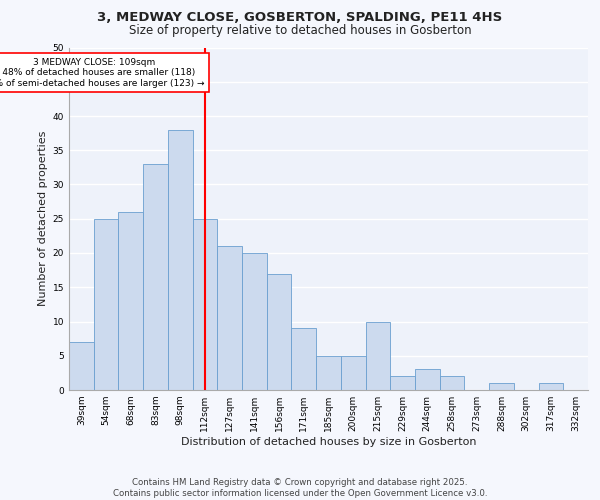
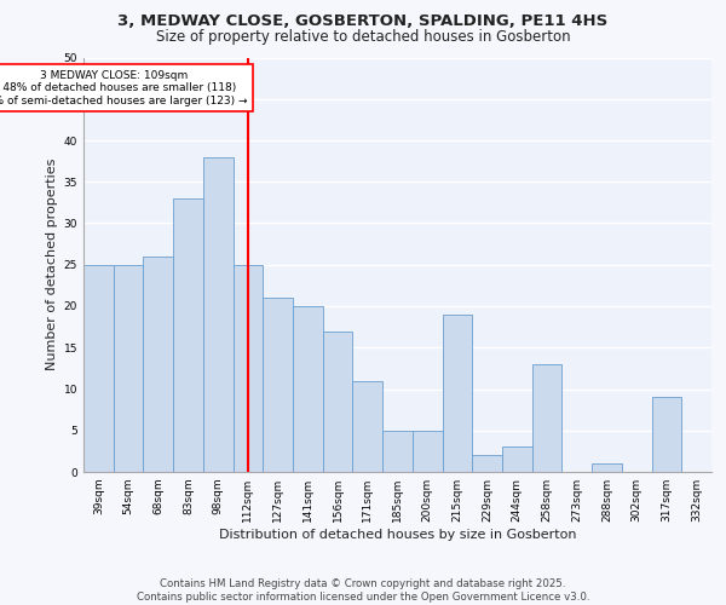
39sqm: 7 -> 25
171sqm: 9 -> 11
215sqm: 10 -> 19
258sqm: 2 -> 13
317sqm: 1 -> 9
